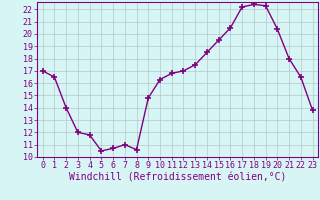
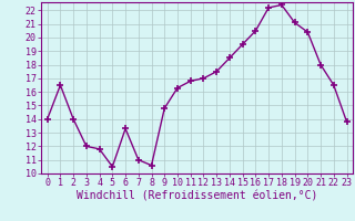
0: 17.0 -> 14.0
6: 10.7 -> 13.3
19: 22.3 -> 21.1
